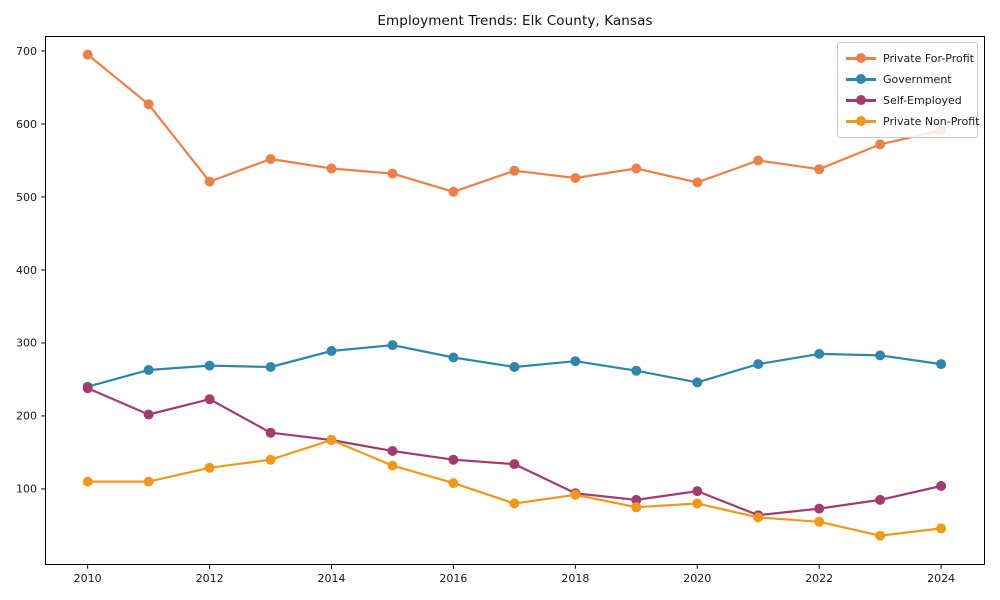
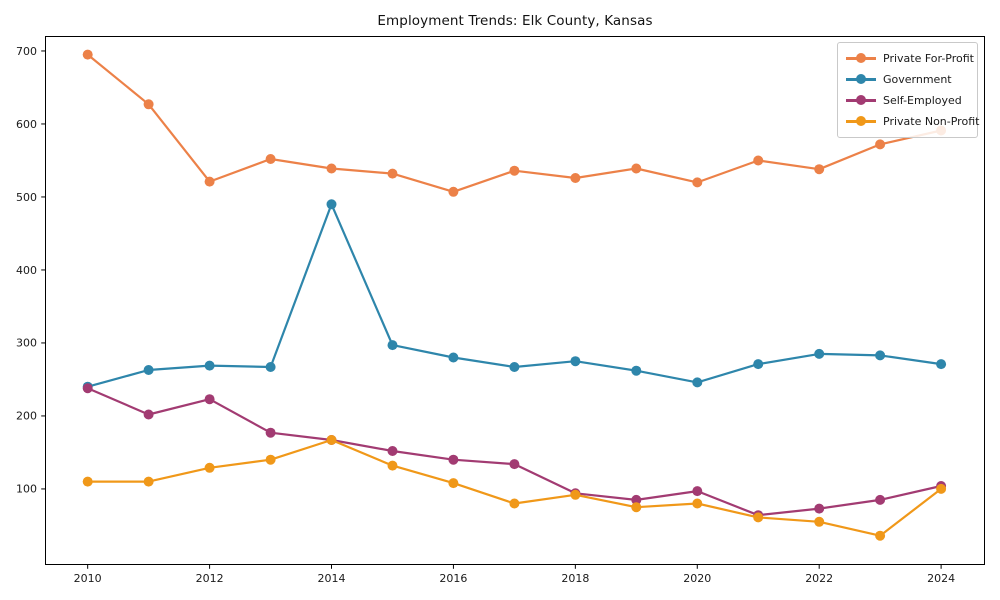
Government/2014: 290 -> 490
Private Non-Profit/2024: 50 -> 100
